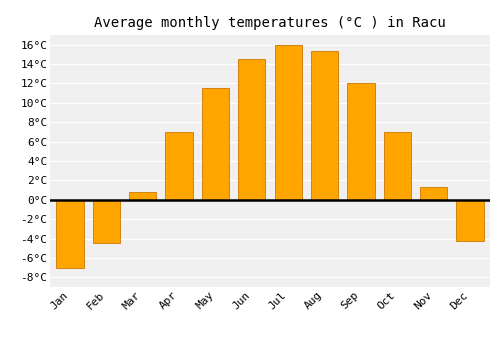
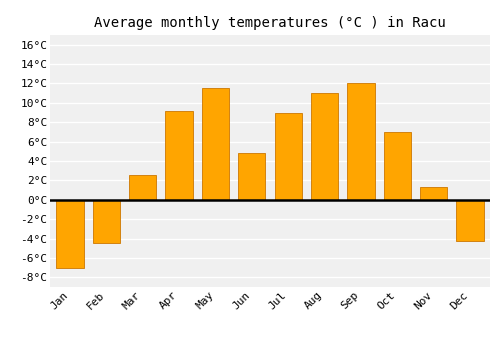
Mar: 0.8°C -> 2.6°C
Apr: 7.0°C -> 9.2°C
Jun: 14.5°C -> 4.8°C
Jul: 16.0°C -> 9.0°C
Aug: 15.3°C -> 11.0°C
